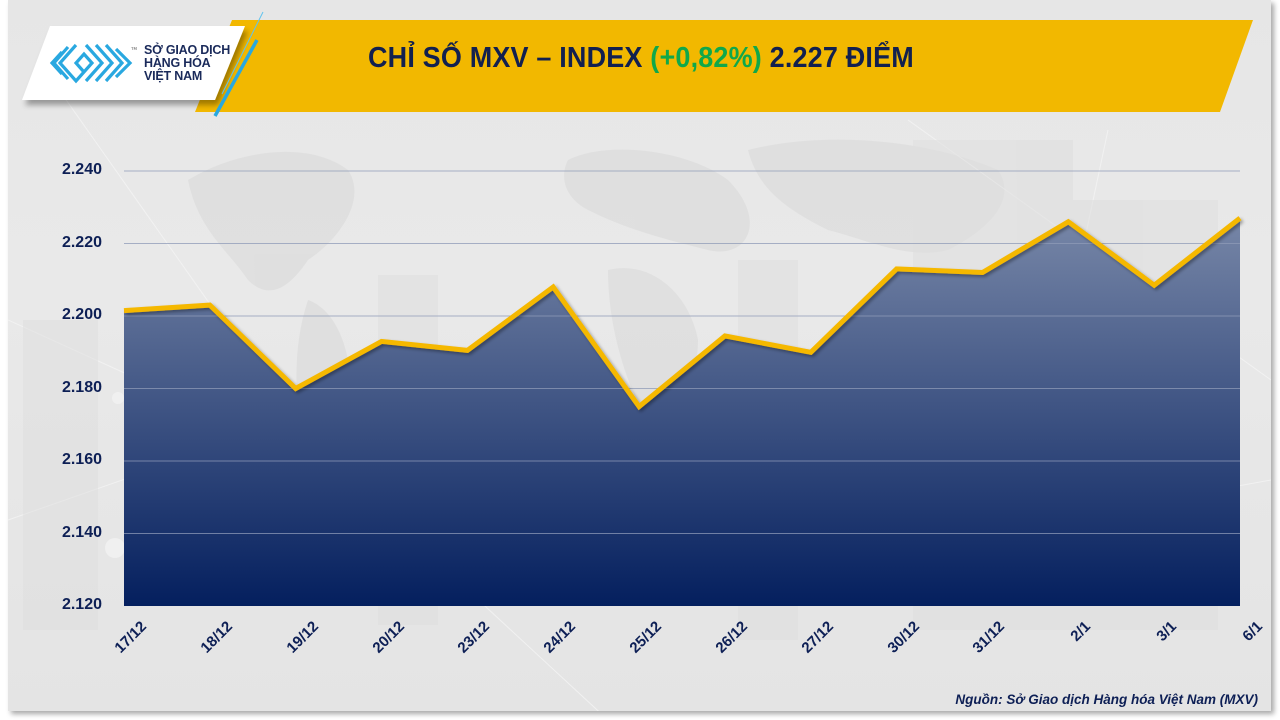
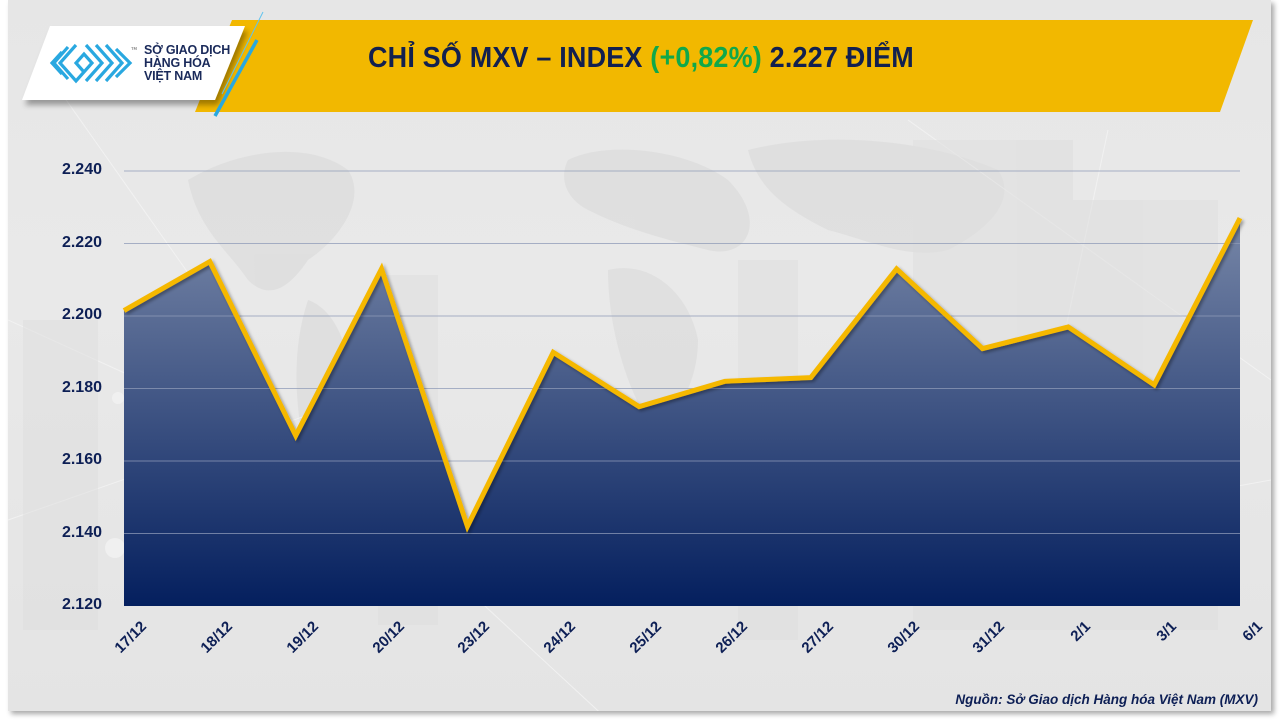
18/12: 2203 -> 2215
19/12: 2180 -> 2167
20/12: 2193 -> 2213
23/12: 2190 -> 2142
24/12: 2208 -> 2190
26/12: 2194 -> 2182
27/12: 2190 -> 2183
31/12: 2212 -> 2191
2/1: 2226 -> 2197
3/1: 2208 -> 2181
